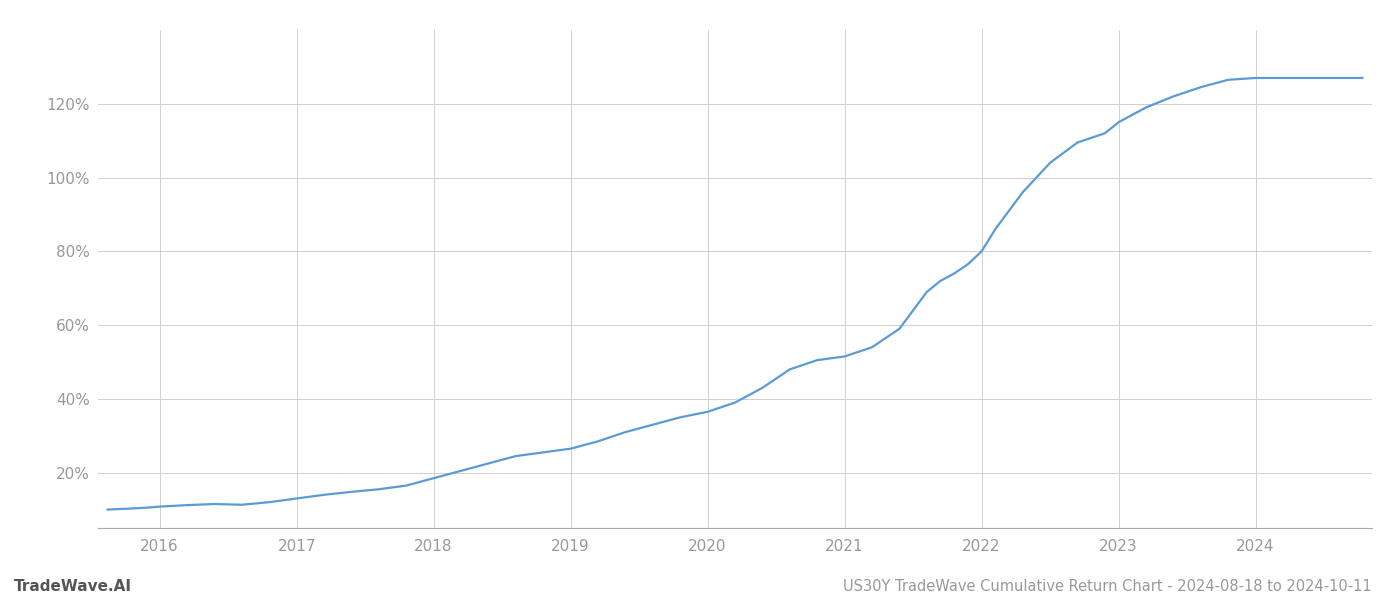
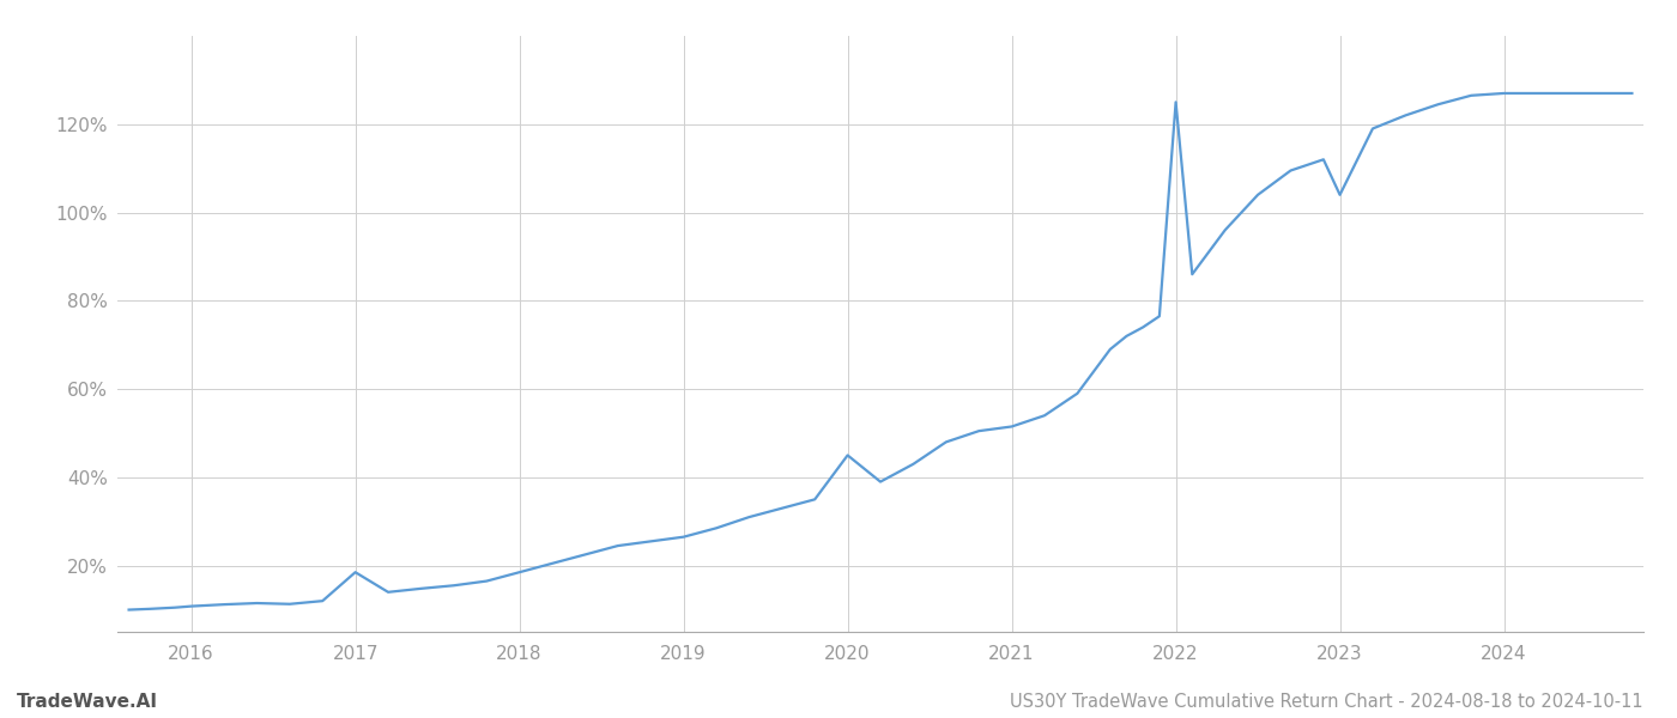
2017: 13.0% -> 18.5%
2020: 36.5% -> 45.0%
2022: 80.0% -> 125.0%
2023: 115.0% -> 104.0%
